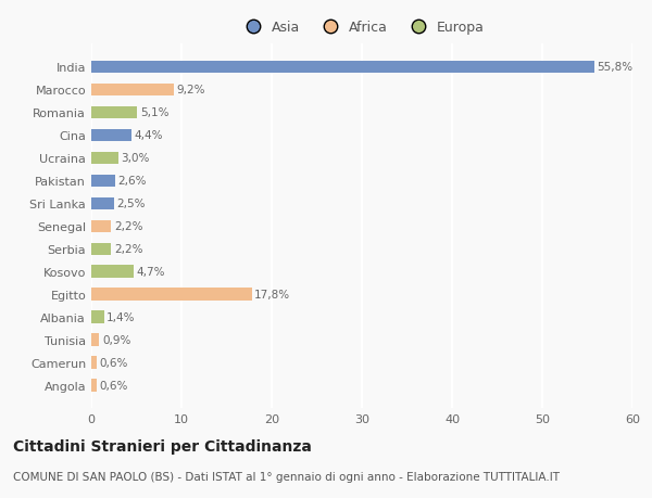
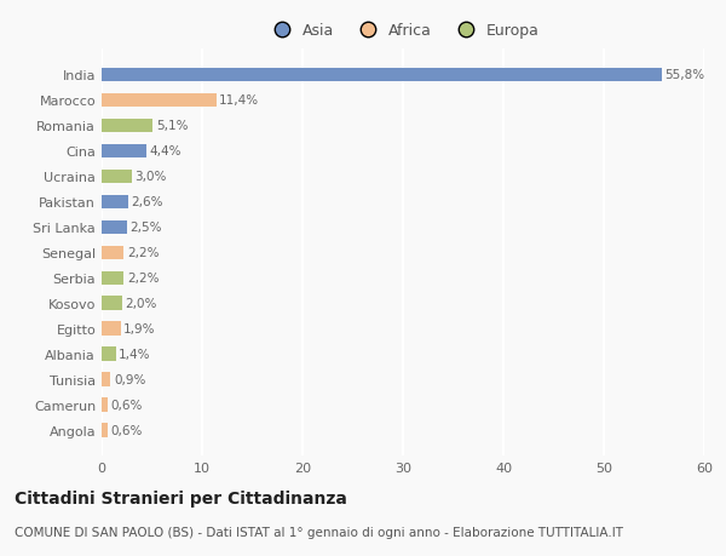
Marocco: 9,2% -> 11,4%
Kosovo: 4,7% -> 2,0%
Egitto: 17,8% -> 1,9%
